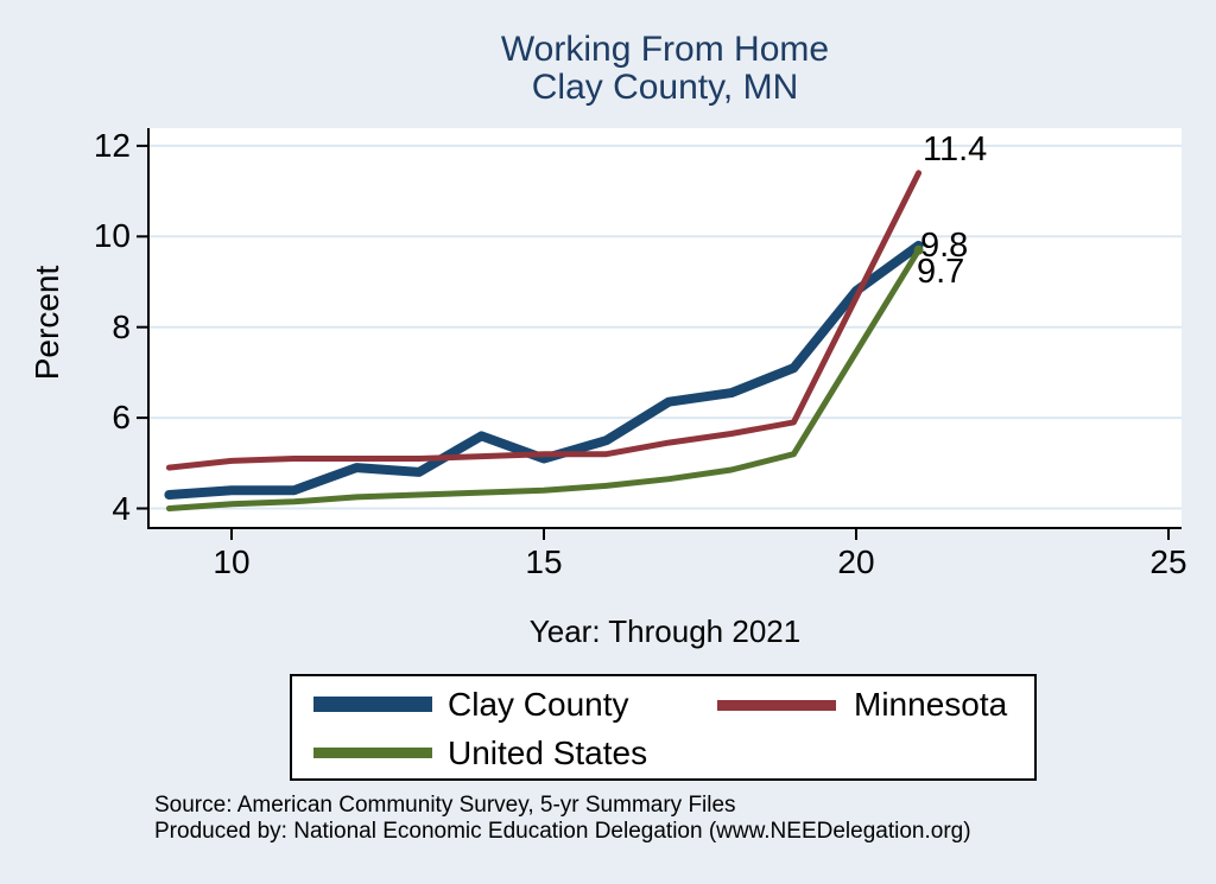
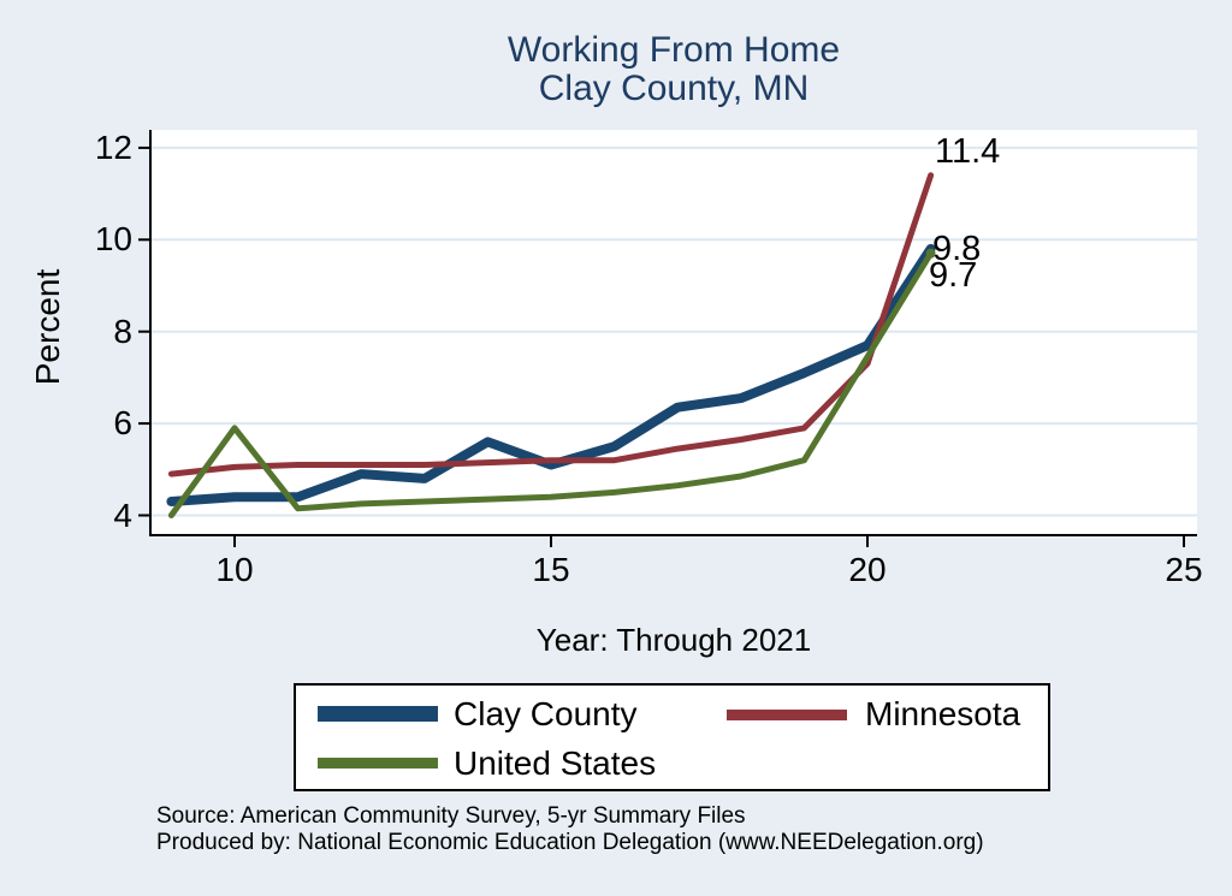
United States/10: 4.1 -> 5.9
Clay County/20: 8.8 -> 7.7
Minnesota/20: 8.7 -> 7.3
